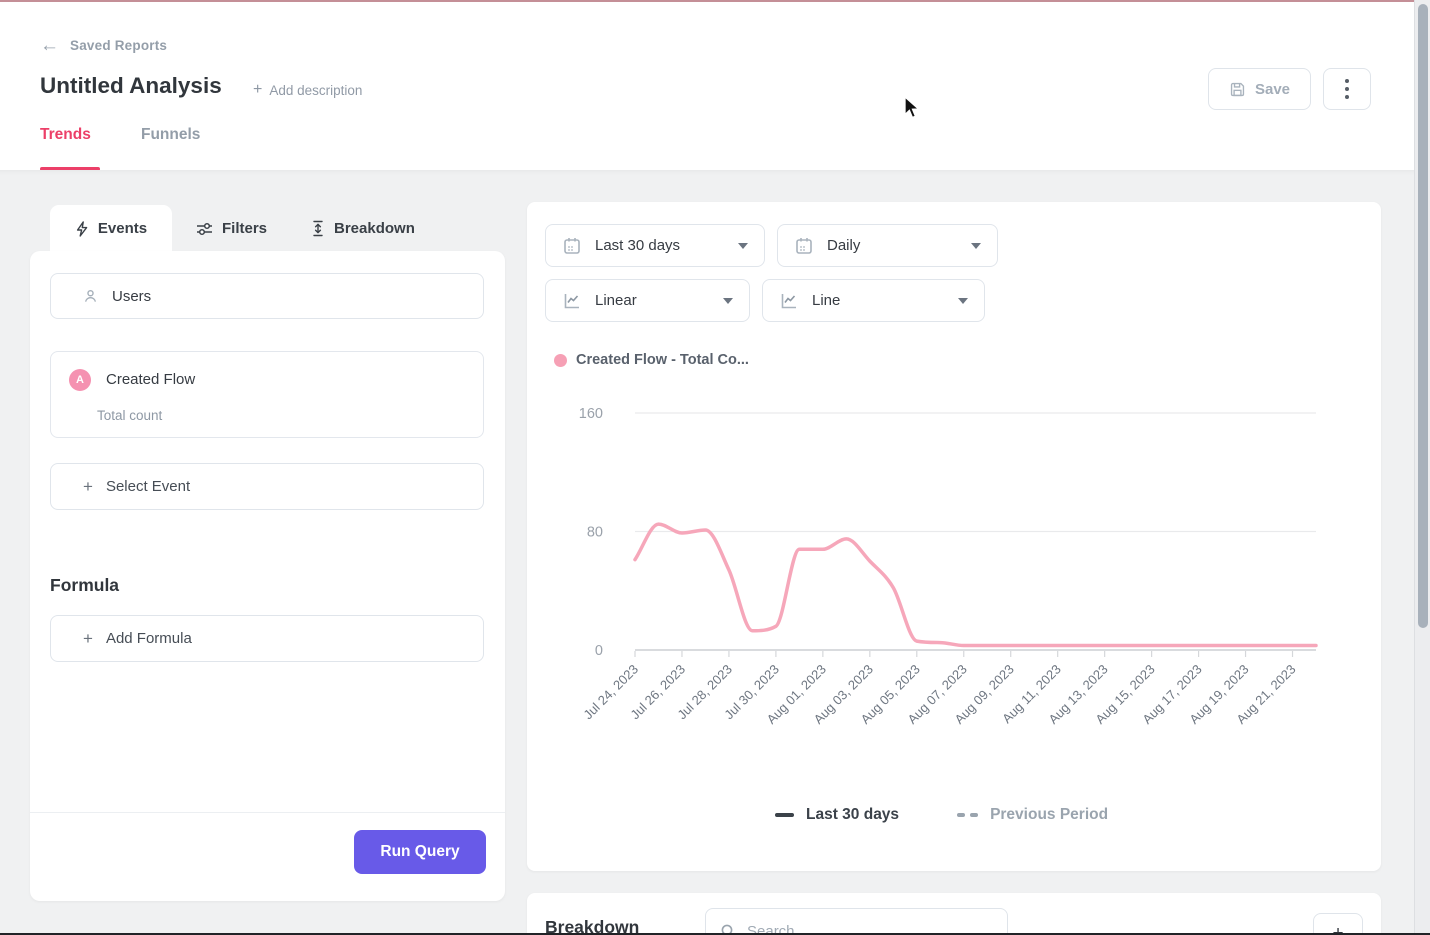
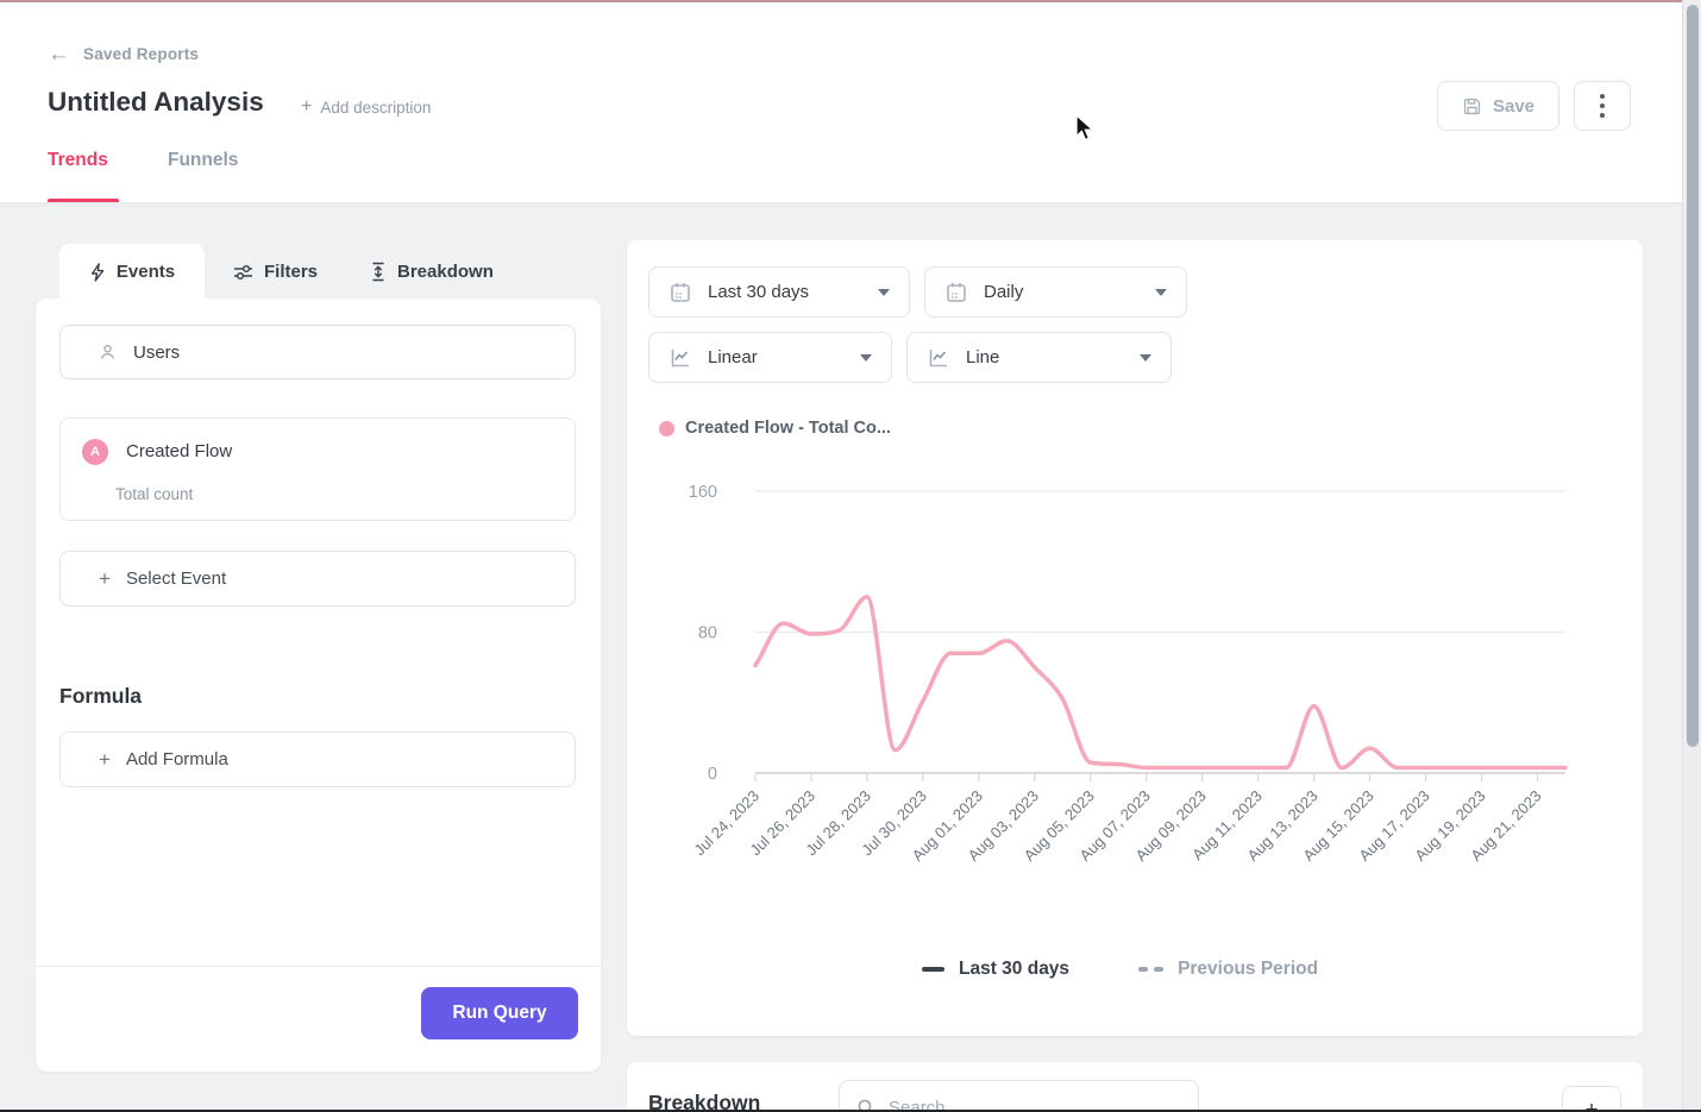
Jul 28, 2023: 54 -> 100
Jul 30, 2023: 16 -> 41
Aug 13, 2023: 3 -> 38
Aug 15, 2023: 3 -> 14
